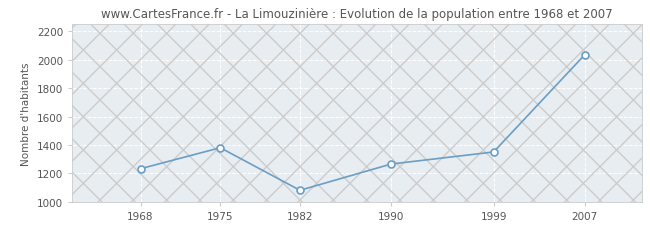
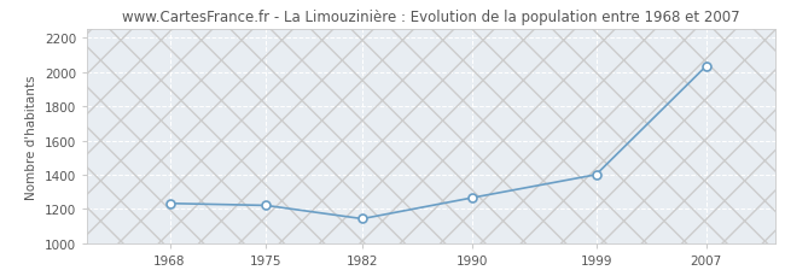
1975: 1380 -> 1220
1982: 1080 -> 1140
1999: 1350 -> 1400
